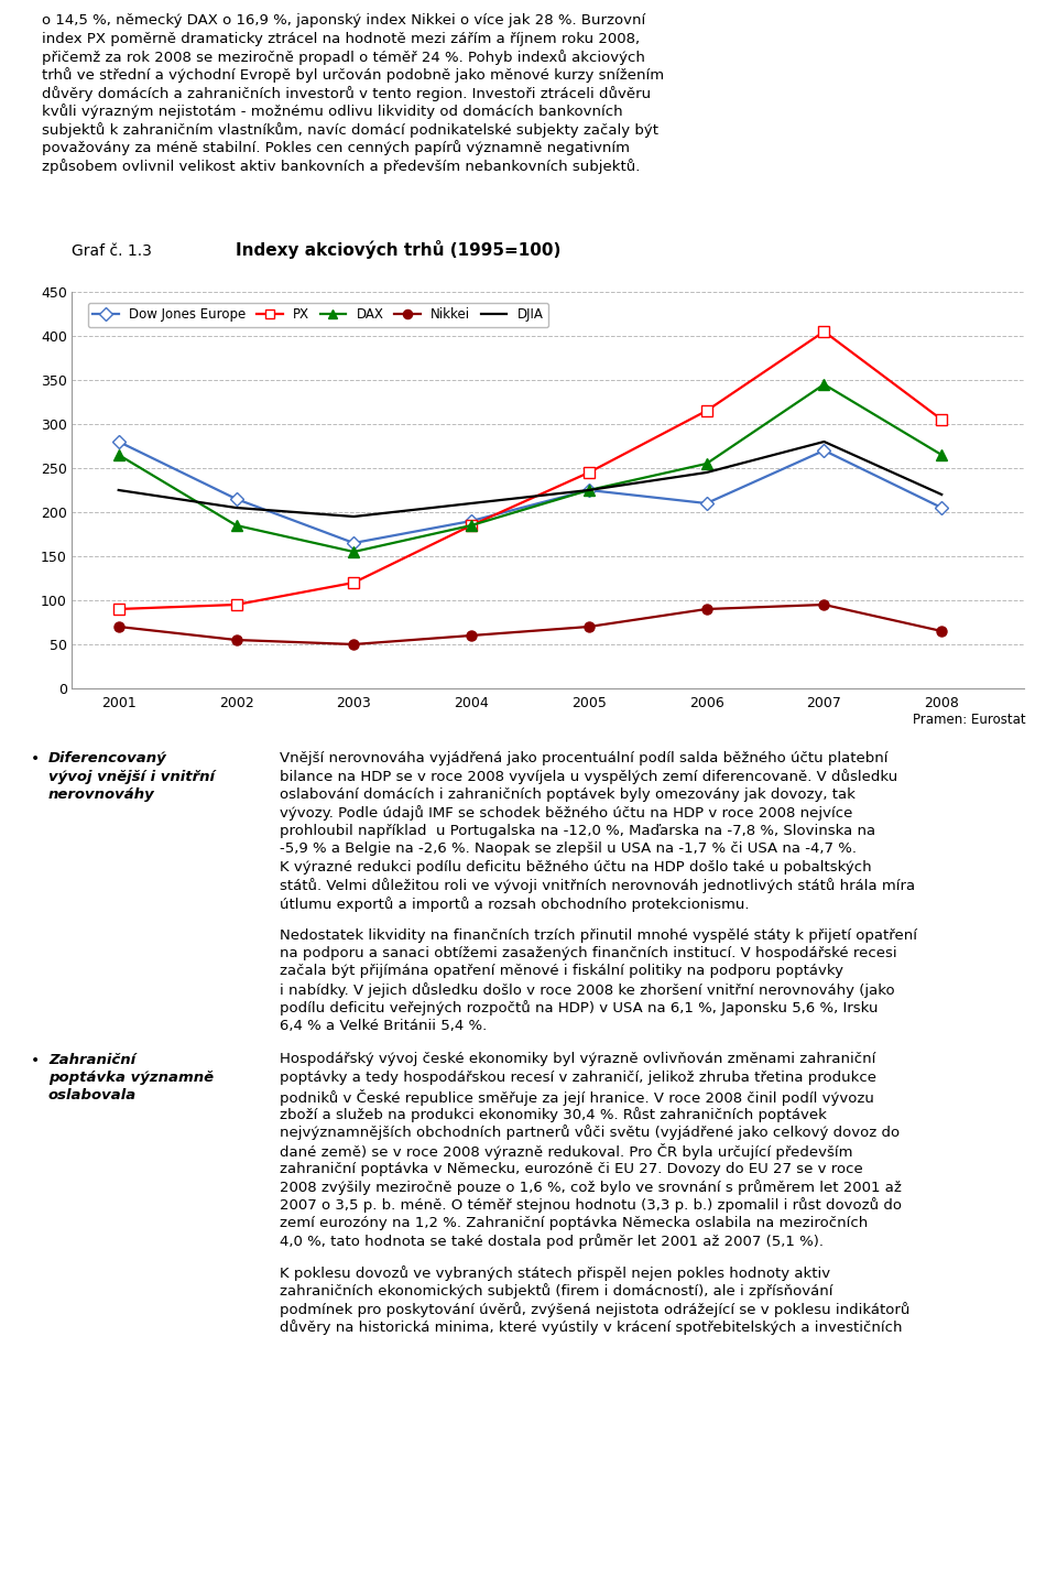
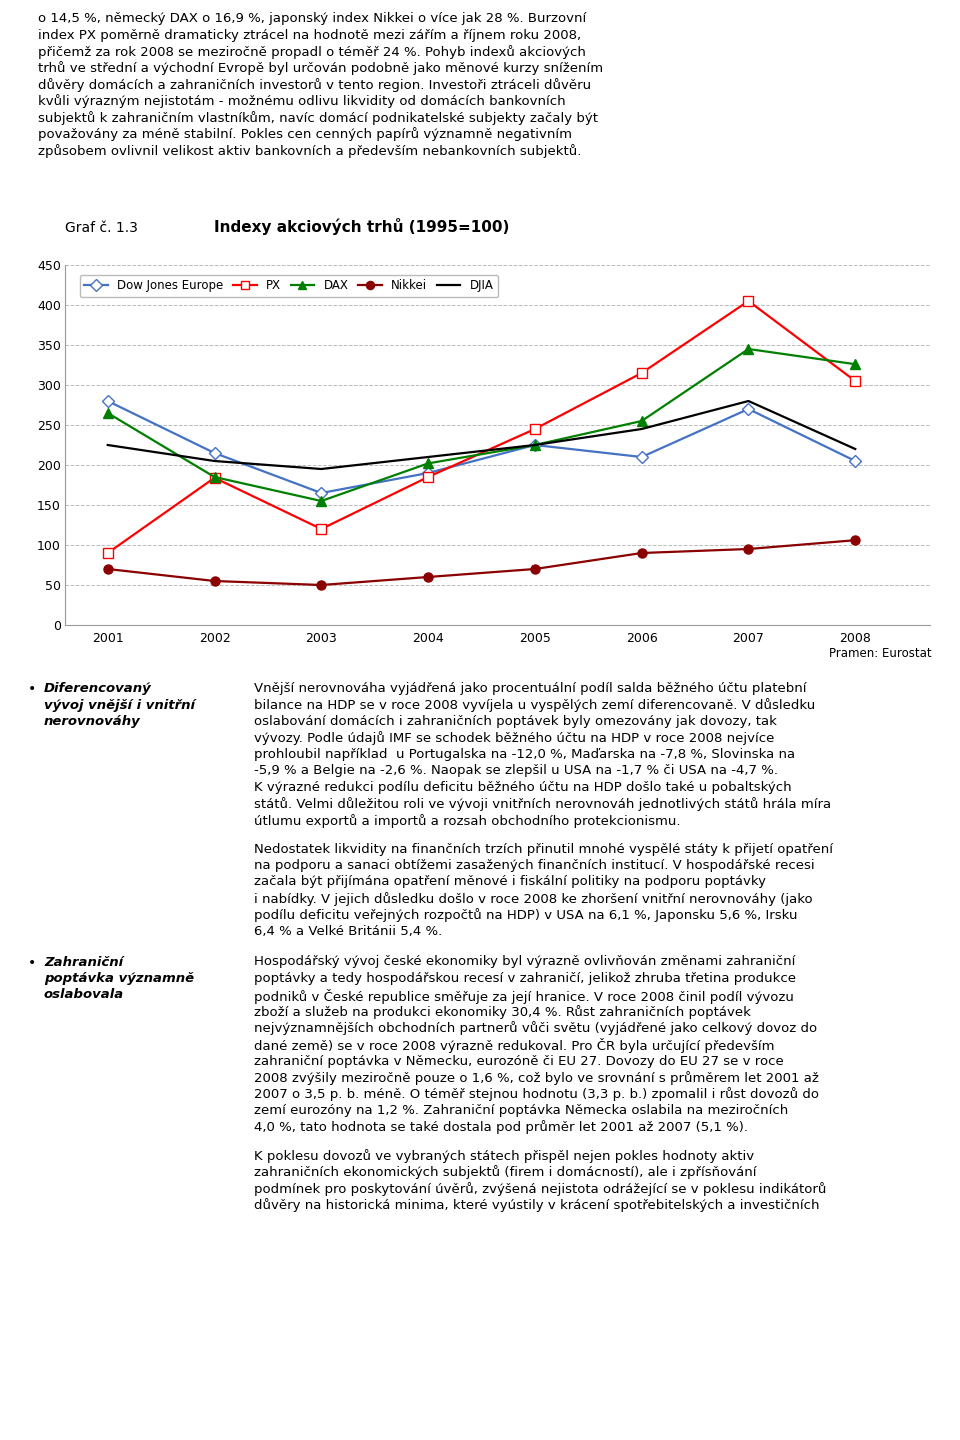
PX/2002: 95 -> 184
DAX/2004: 185 -> 202
DAX/2008: 265 -> 326
Nikkei/2008: 65 -> 106
